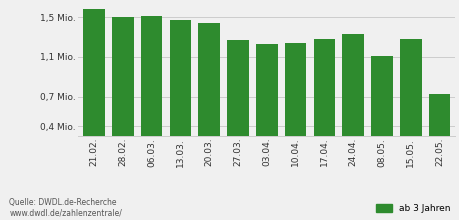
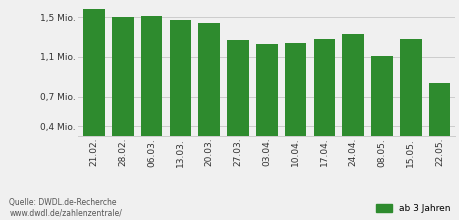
22.05.: 0,73 Mio. -> 0,84 Mio.
